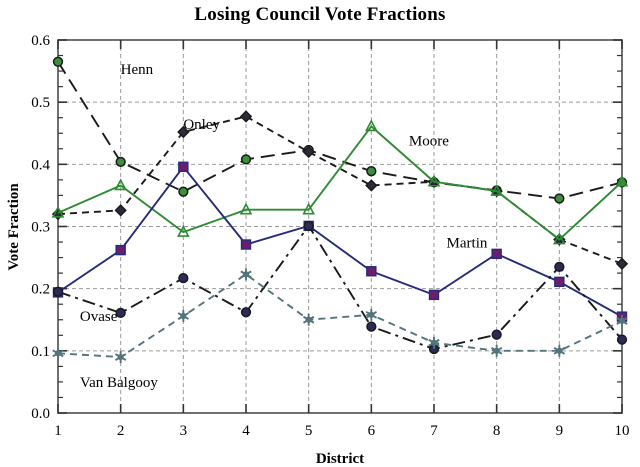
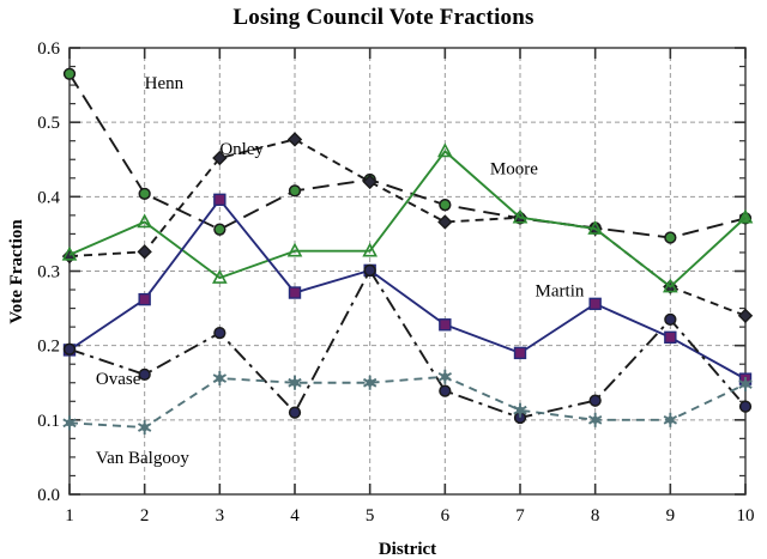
Ovase/4: 0.16 -> 0.11
Van Balgooy/4: 0.22 -> 0.15
